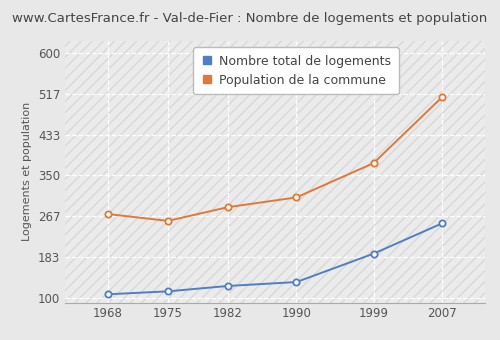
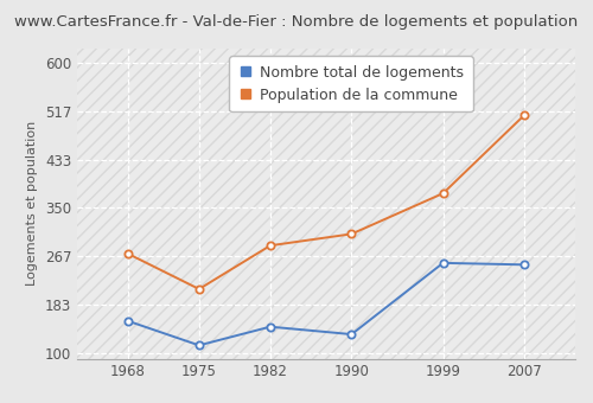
Nombre total de logements/1968: 107 -> 155
Population de la commune/1975: 257 -> 210
Nombre total de logements/1982: 124 -> 145
Nombre total de logements/1999: 190 -> 255
